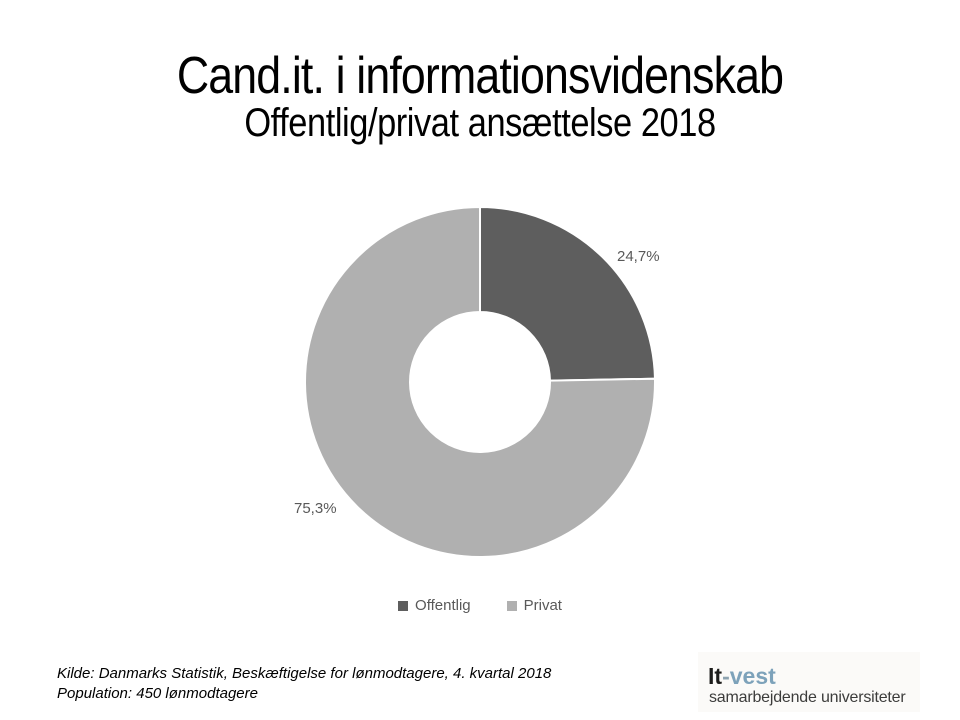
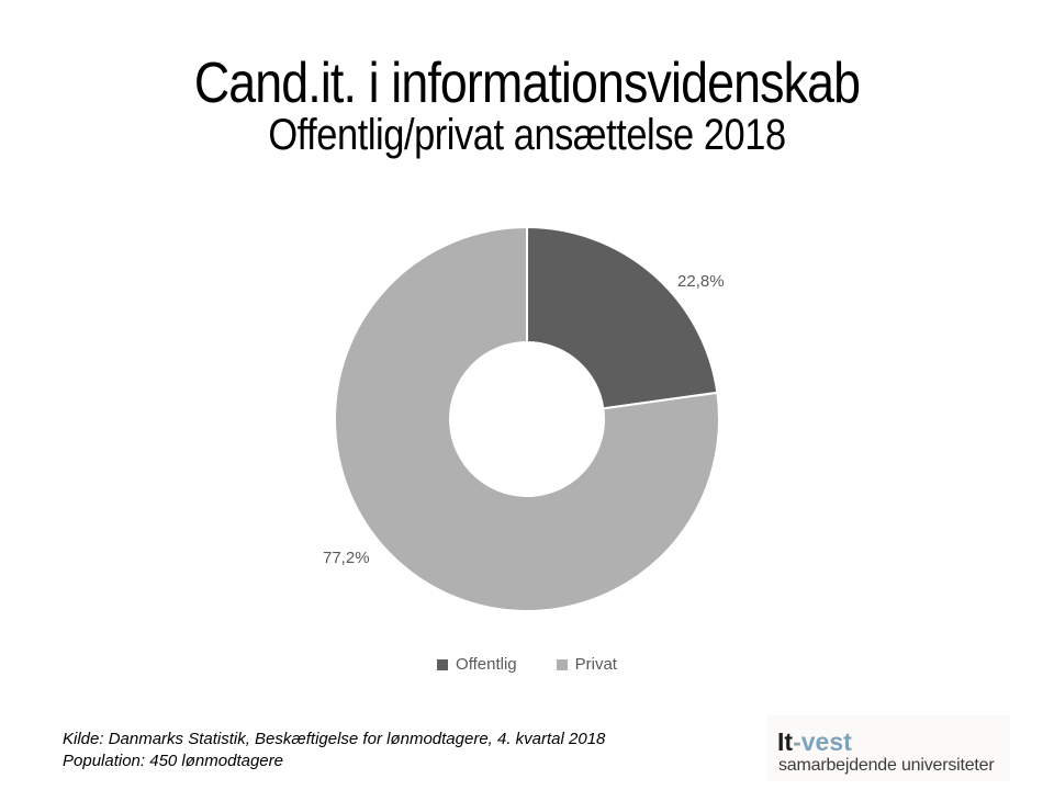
Offentlig: 24,7% -> 22,8%
Privat: 75,3% -> 77,2%
